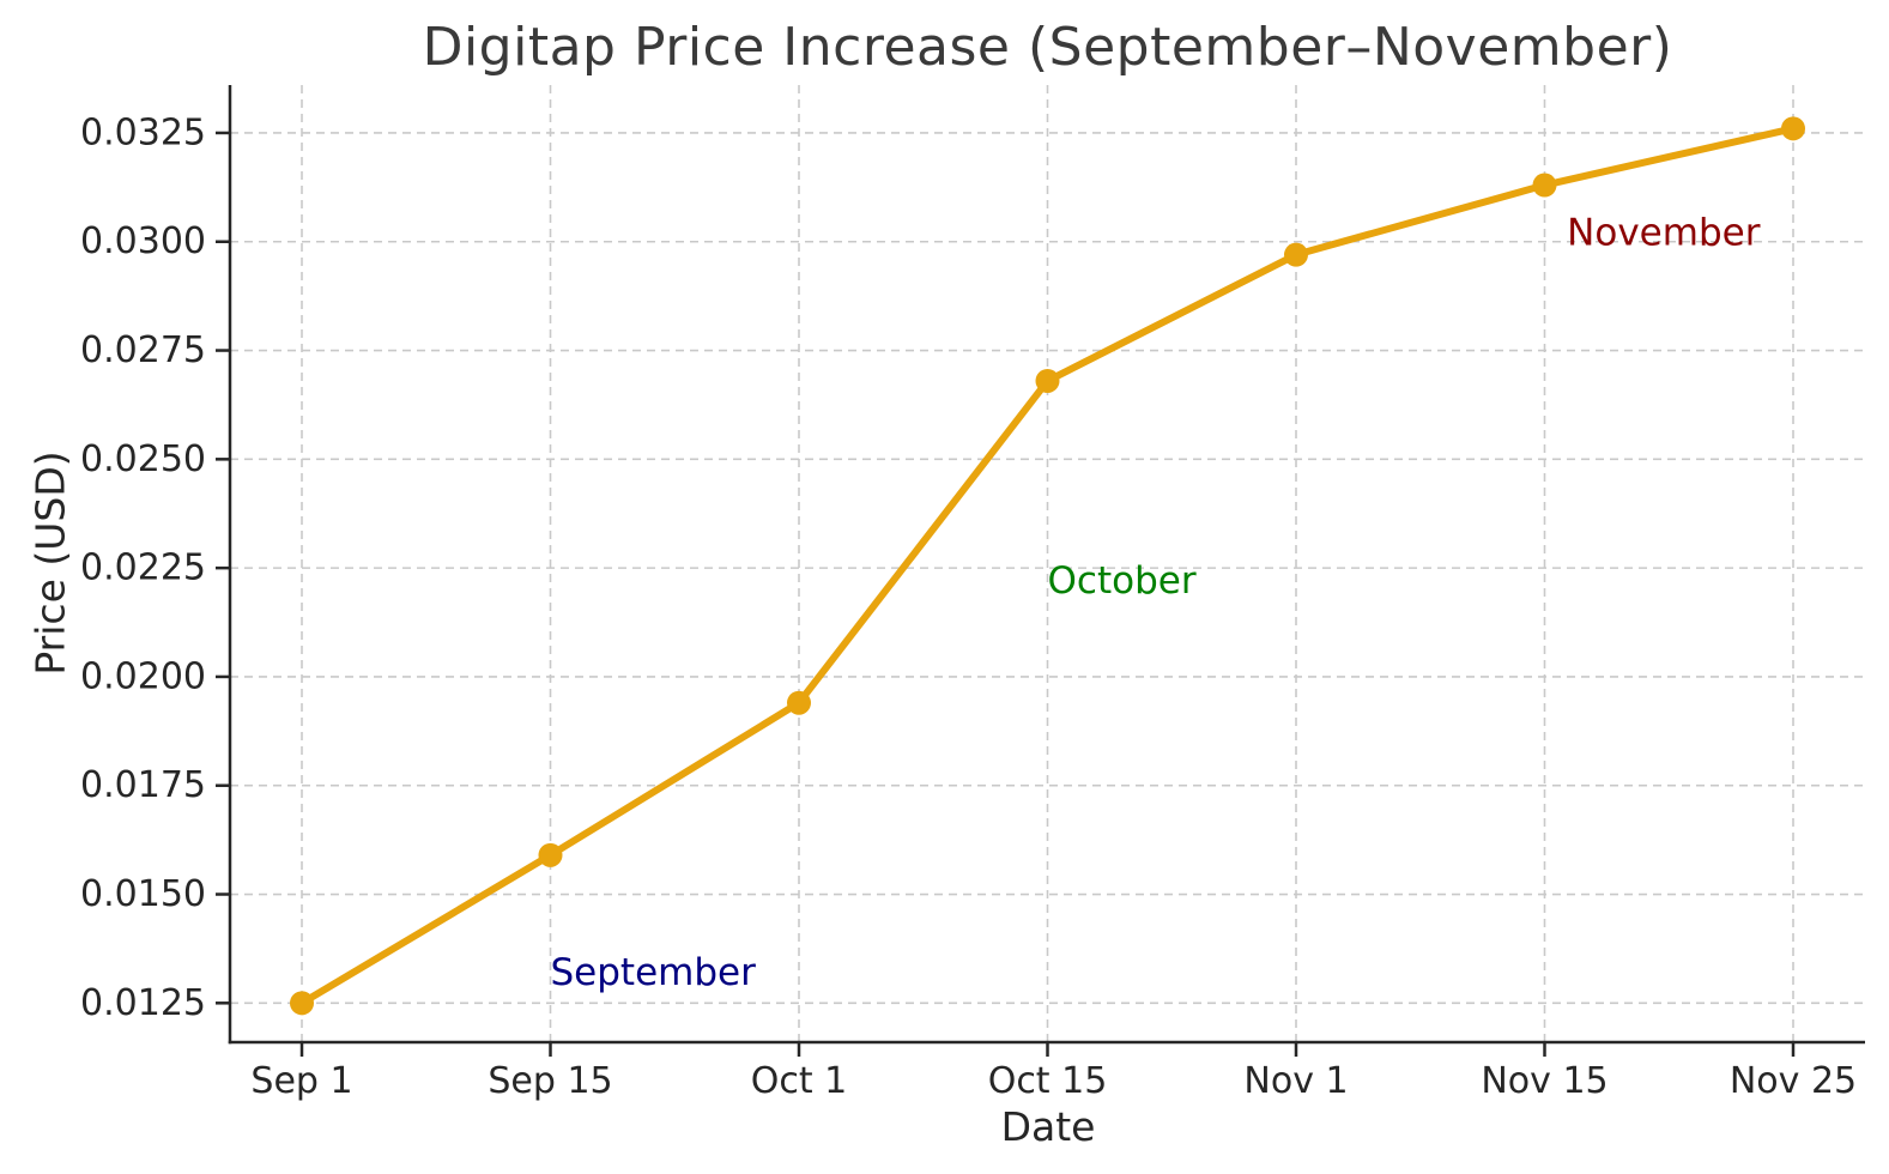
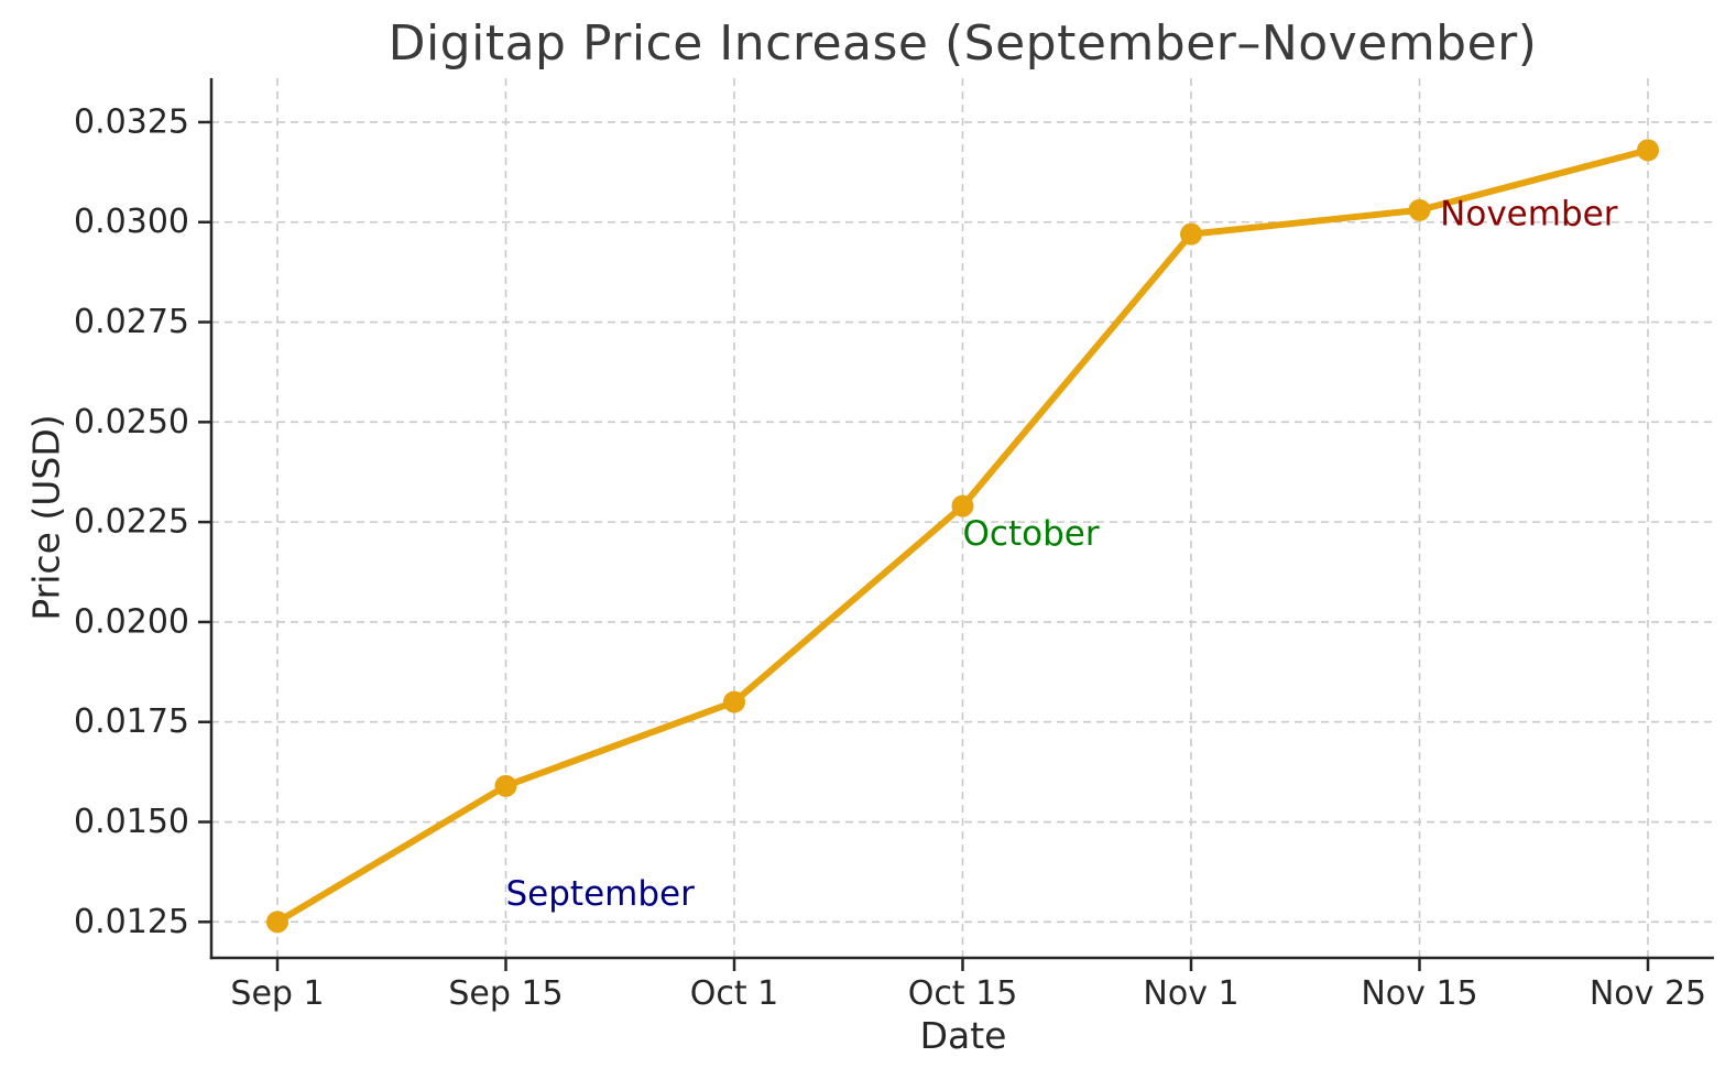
Oct 1: 0.0194 -> 0.0180
Oct 15: 0.0268 -> 0.0229
Nov 15: 0.0313 -> 0.0303
Nov 25: 0.0326 -> 0.0318
